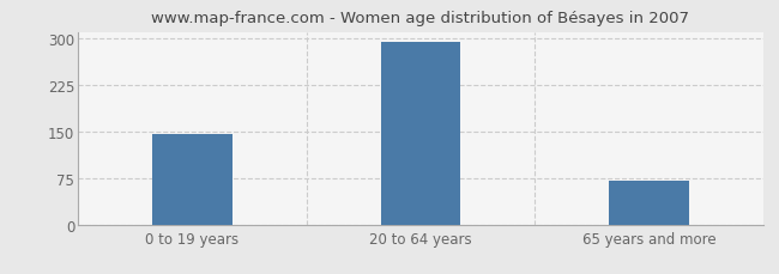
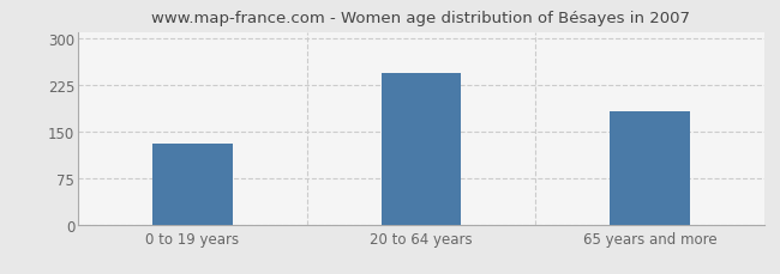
0 to 19 years: 145 -> 130
20 to 64 years: 293 -> 244
65 years and more: 70 -> 182
